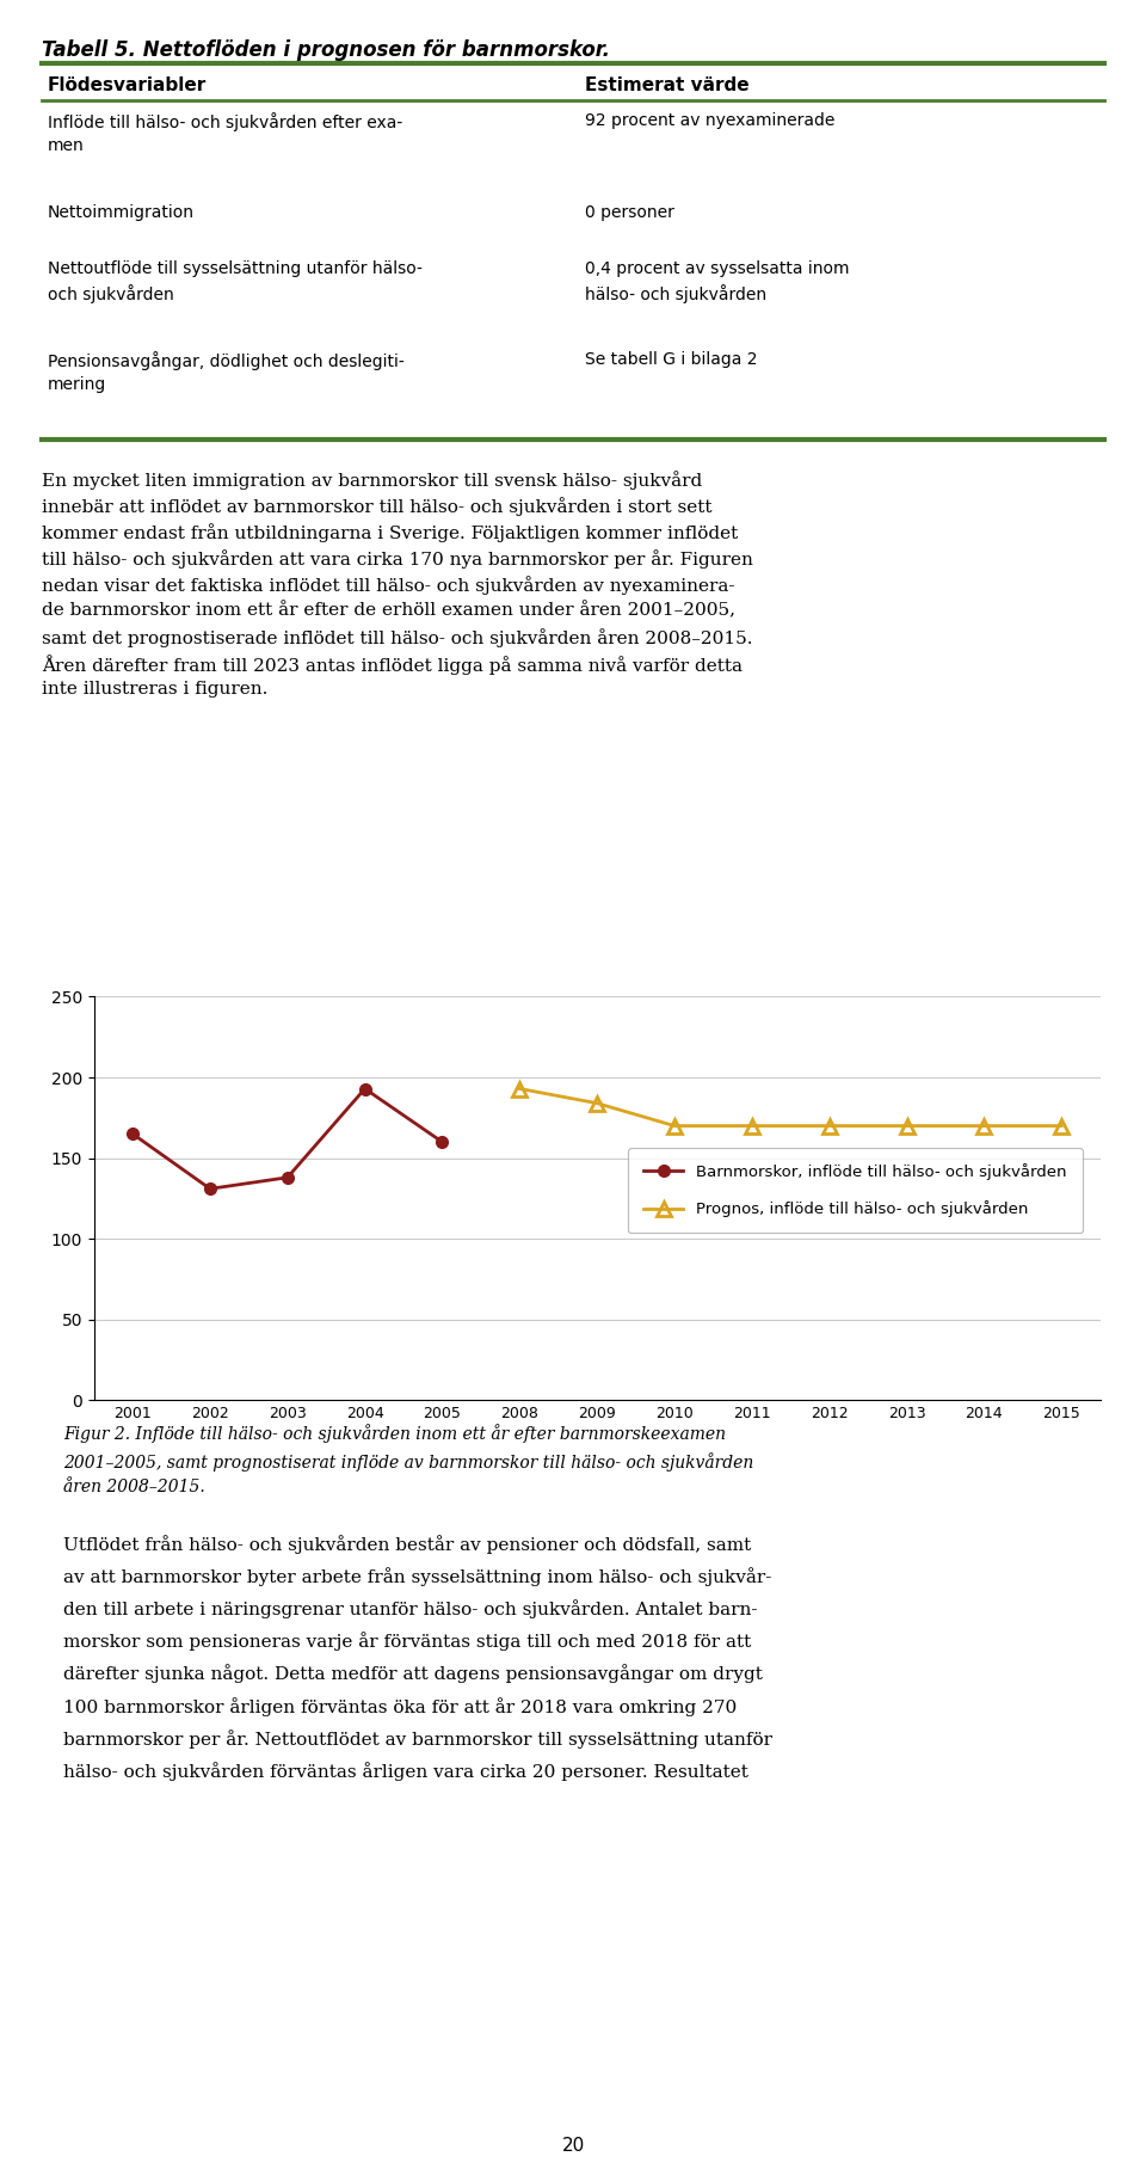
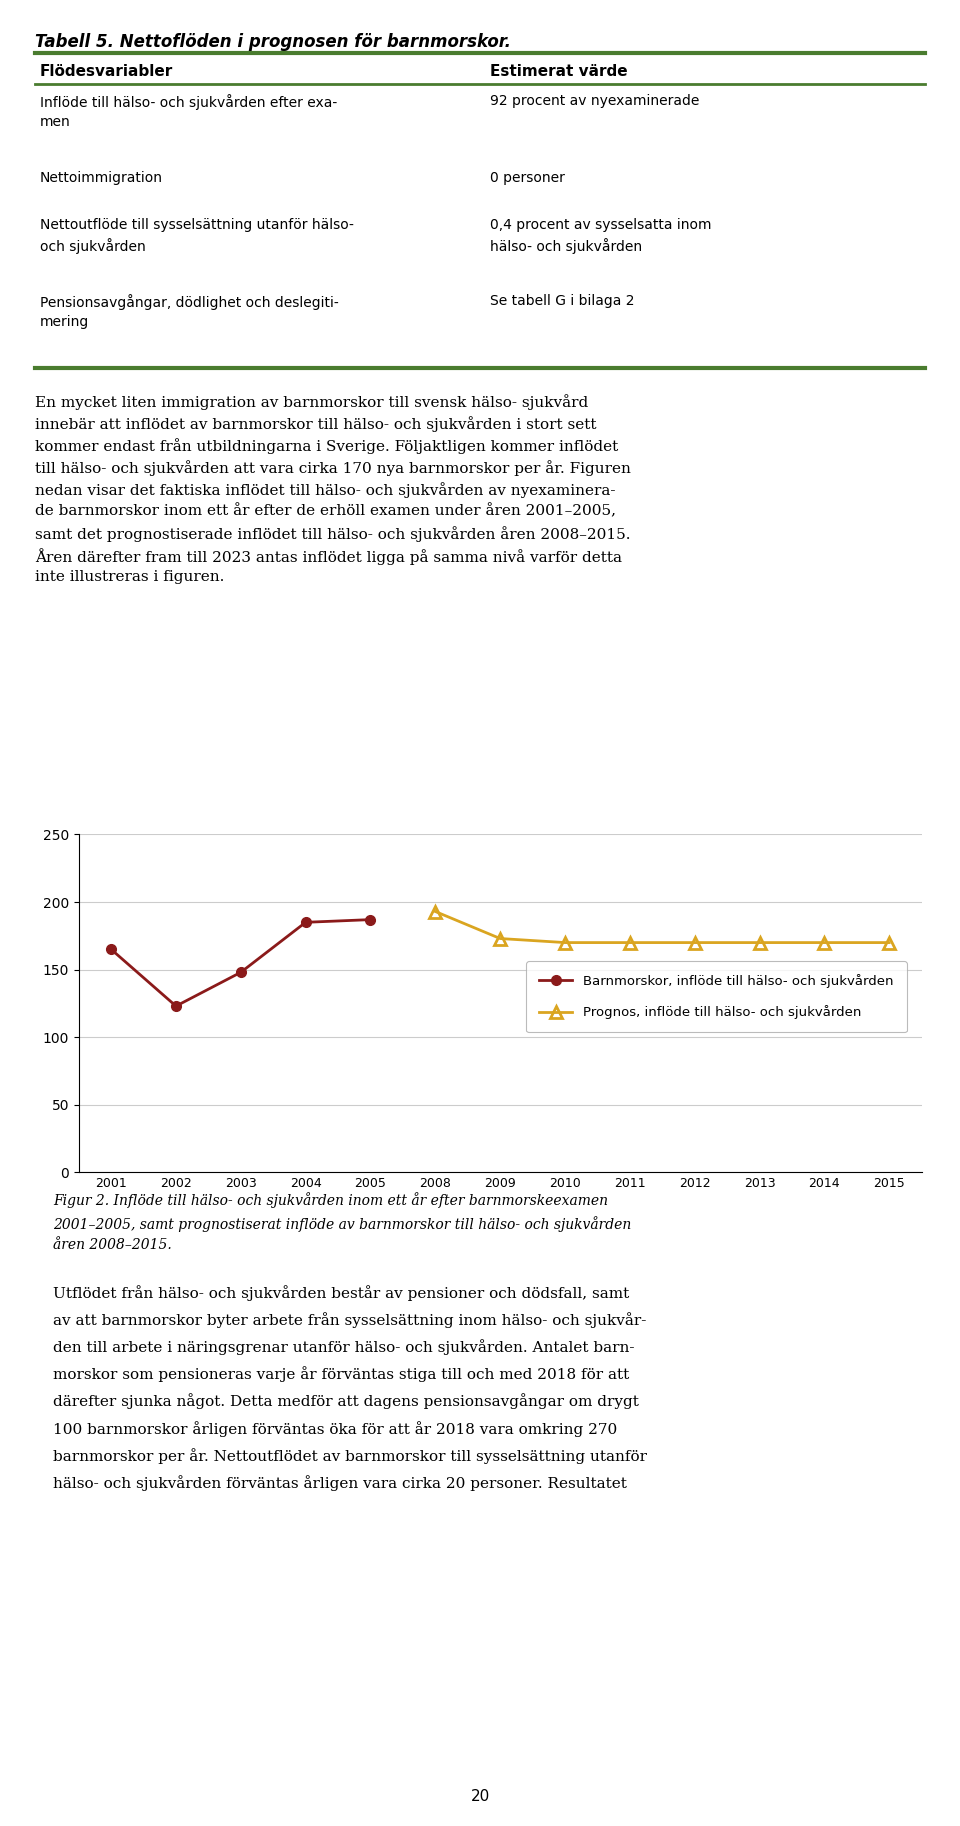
Barnmorskor, inflöde till hälso- och sjukvården/2002: 131 -> 123
Barnmorskor, inflöde till hälso- och sjukvården/2003: 138 -> 148
Barnmorskor, inflöde till hälso- och sjukvården/2004: 193 -> 185
Barnmorskor, inflöde till hälso- och sjukvården/2005: 160 -> 187
Prognos, inflöde till hälso- och sjukvården/2009: 184 -> 173
